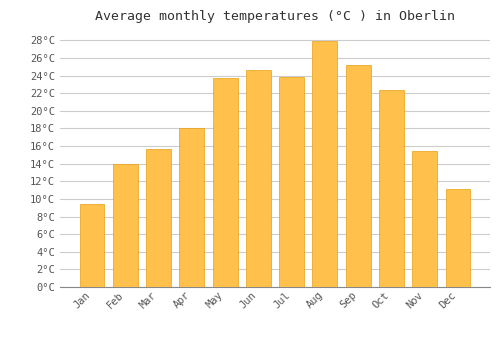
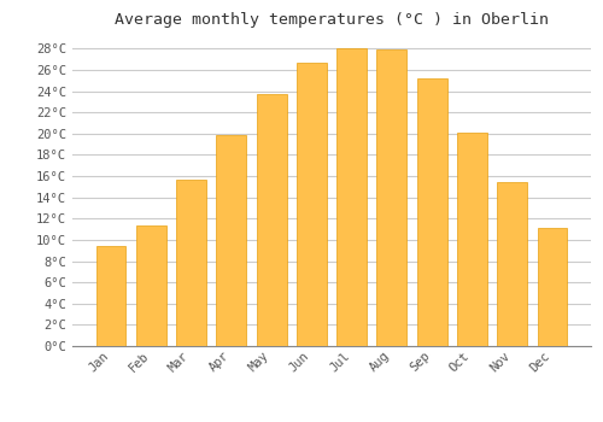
Feb: 14.0°C -> 11.4°C
Apr: 18.0°C -> 19.9°C
Jun: 24.6°C -> 26.7°C
Jul: 23.8°C -> 28.0°C
Oct: 22.4°C -> 20.1°C
